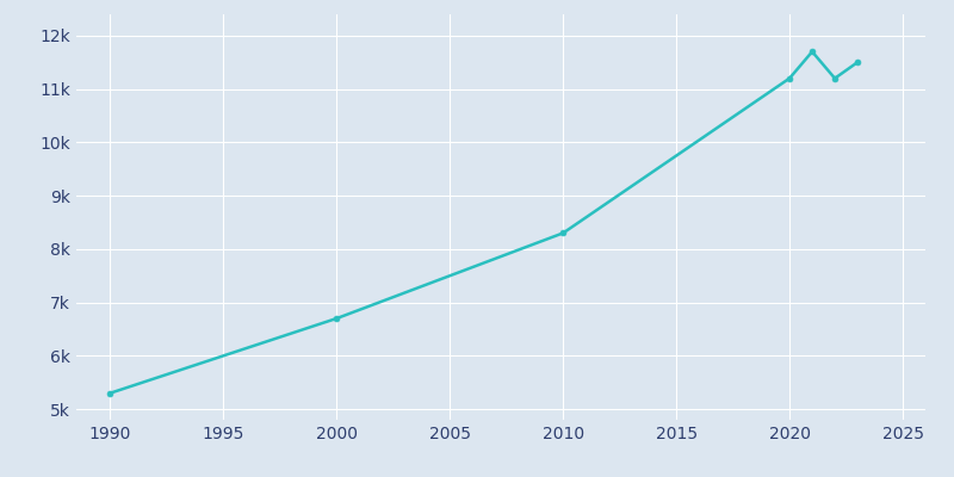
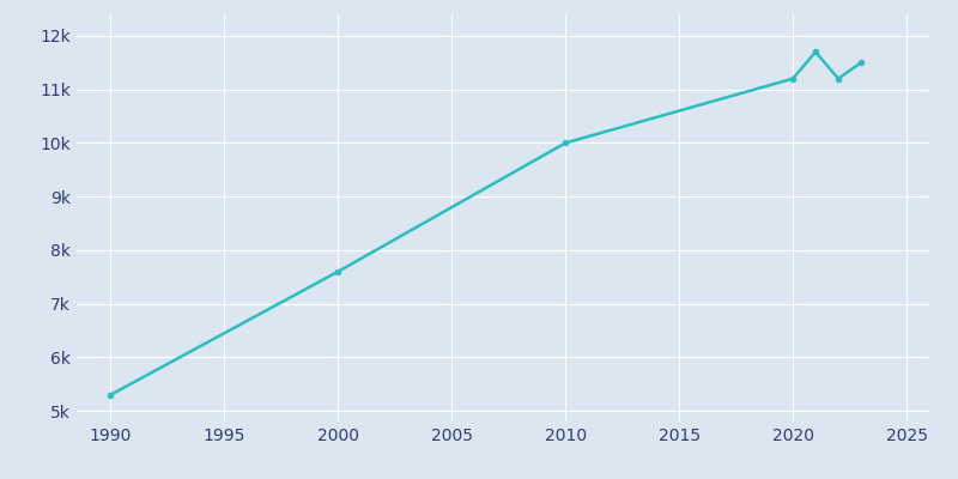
2000: 6.7k -> 7.6k
2010: 8.3k -> 10.0k
